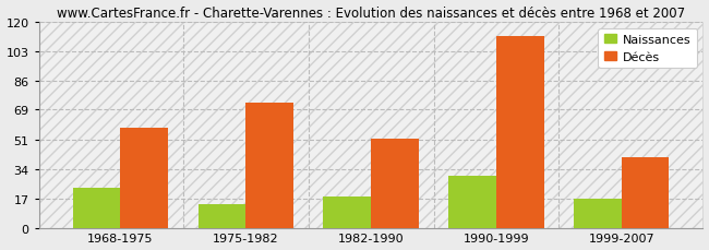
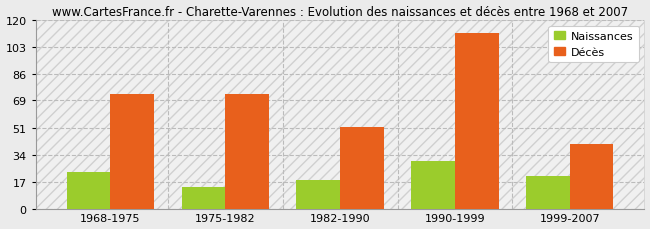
Décès/1968-1975: 58 -> 73
Naissances/1999-2007: 17 -> 21
